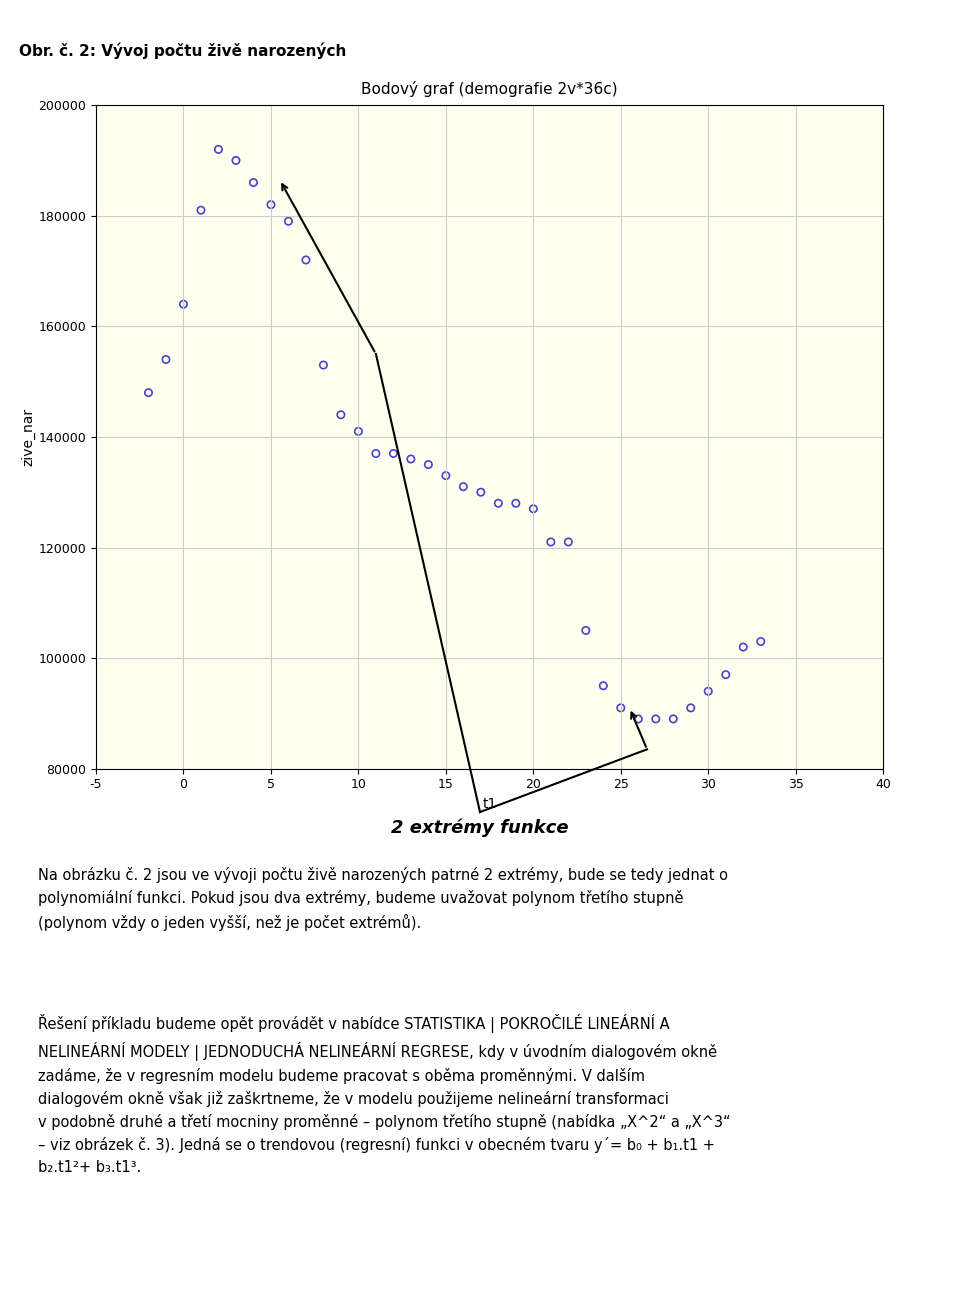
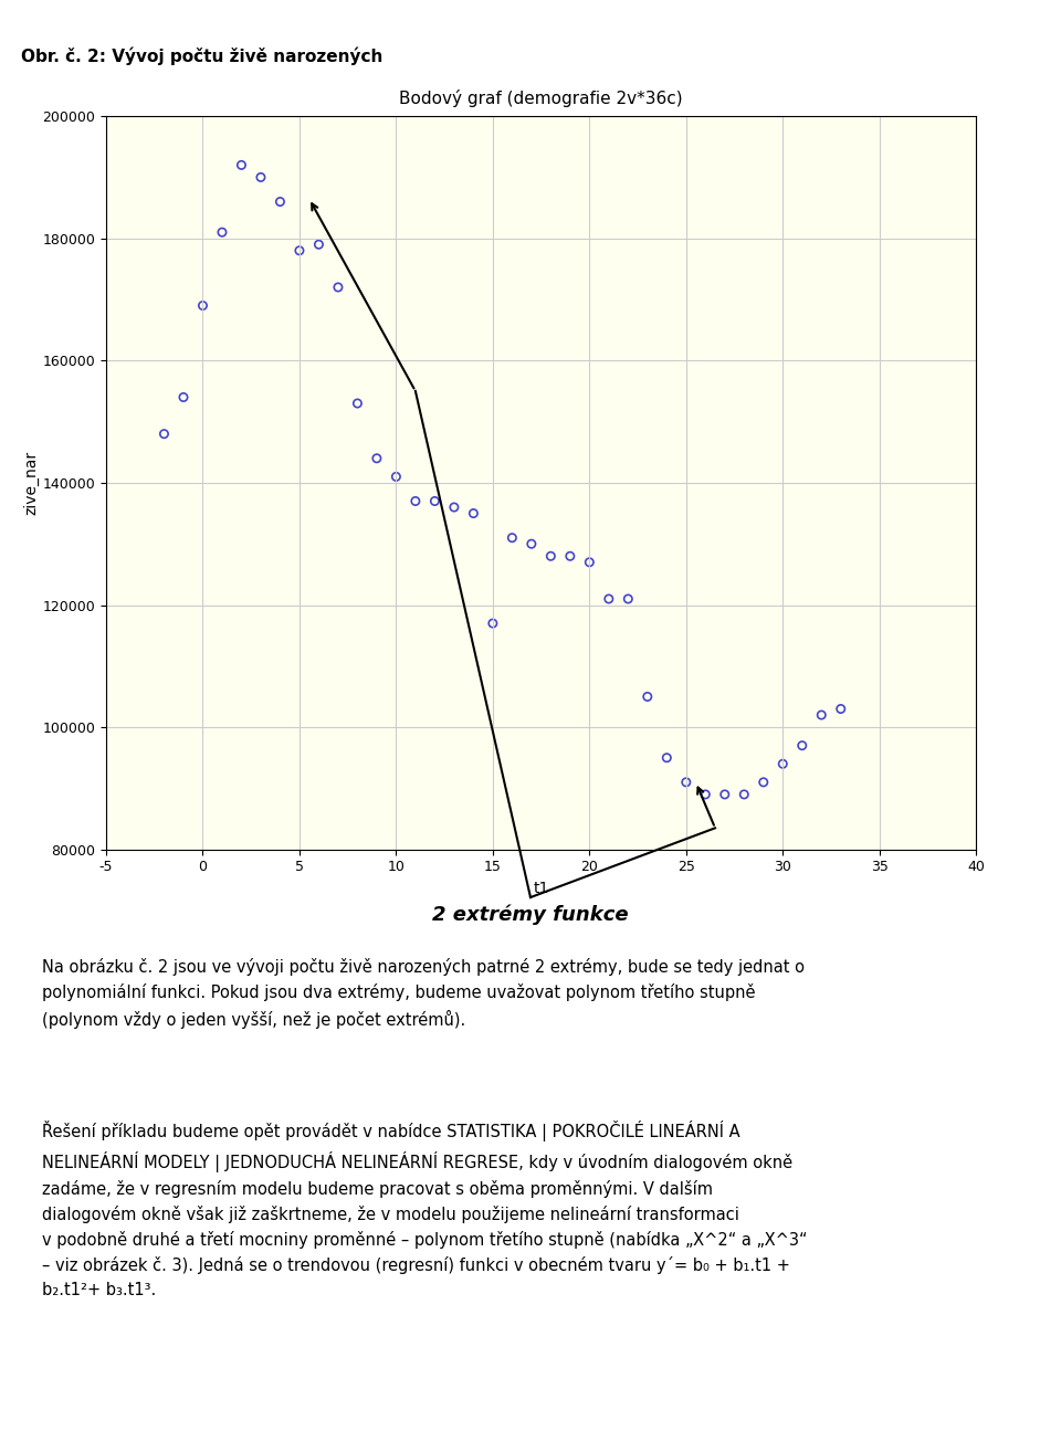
0: 164000 -> 169000
5: 182000 -> 178000
15: 133000 -> 117000
